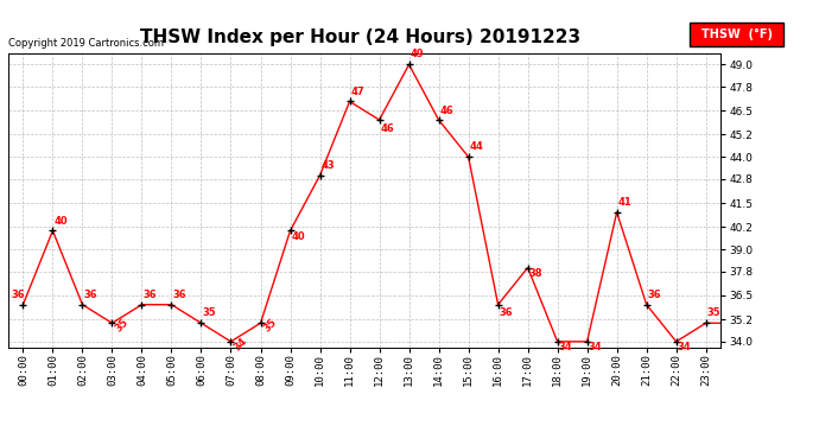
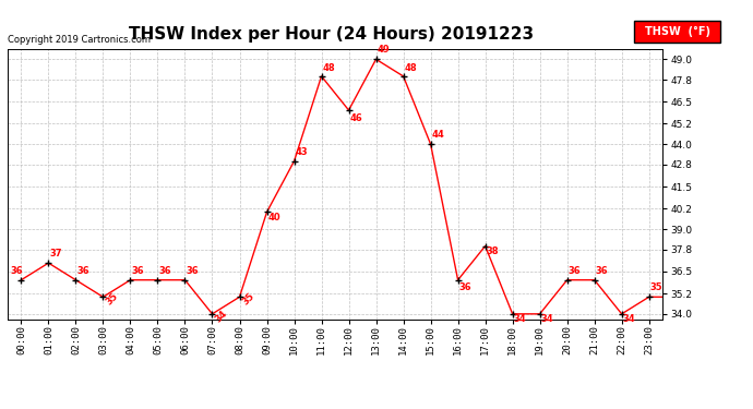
01:00: 40 -> 37
06:00: 35 -> 36
11:00: 47 -> 48
14:00: 46 -> 48
20:00: 41 -> 36
